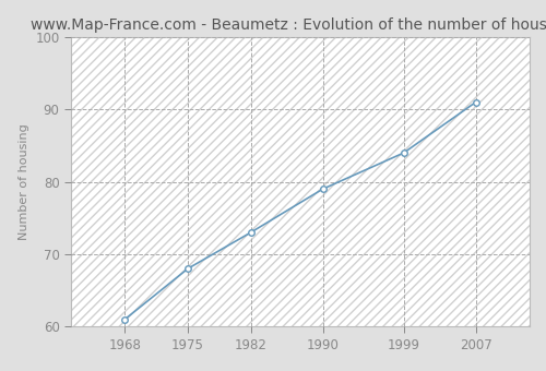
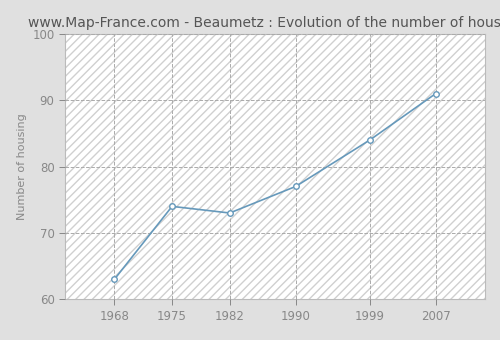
1968: 61 -> 63
1975: 68 -> 74
1990: 79 -> 77
